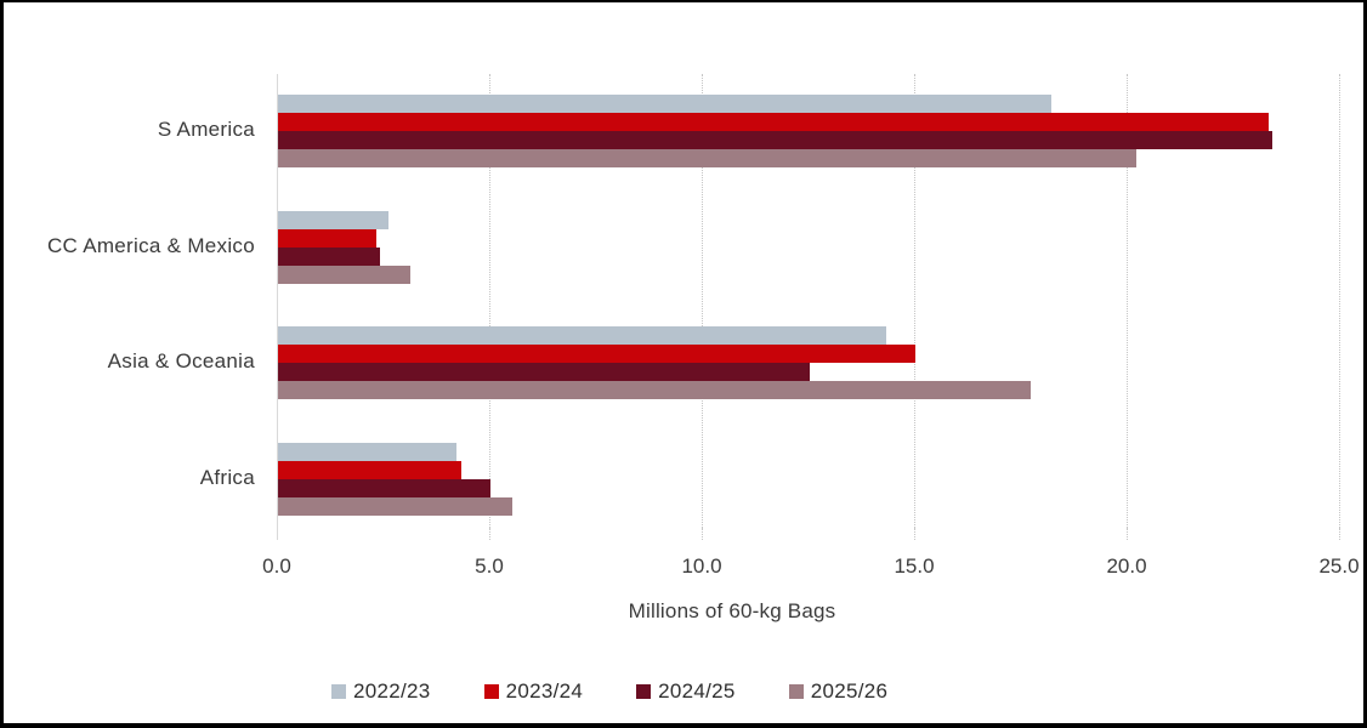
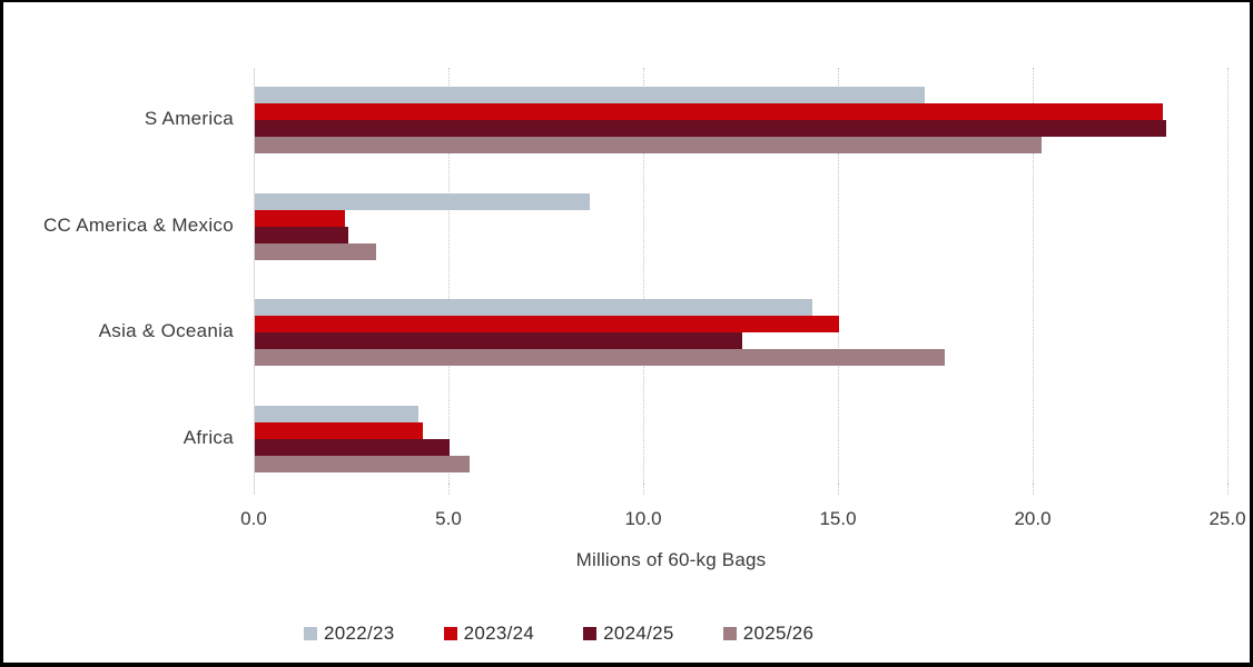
2022/23/S America: 18.2 -> 17.2
2022/23/CC America & Mexico: 2.6 -> 8.6
